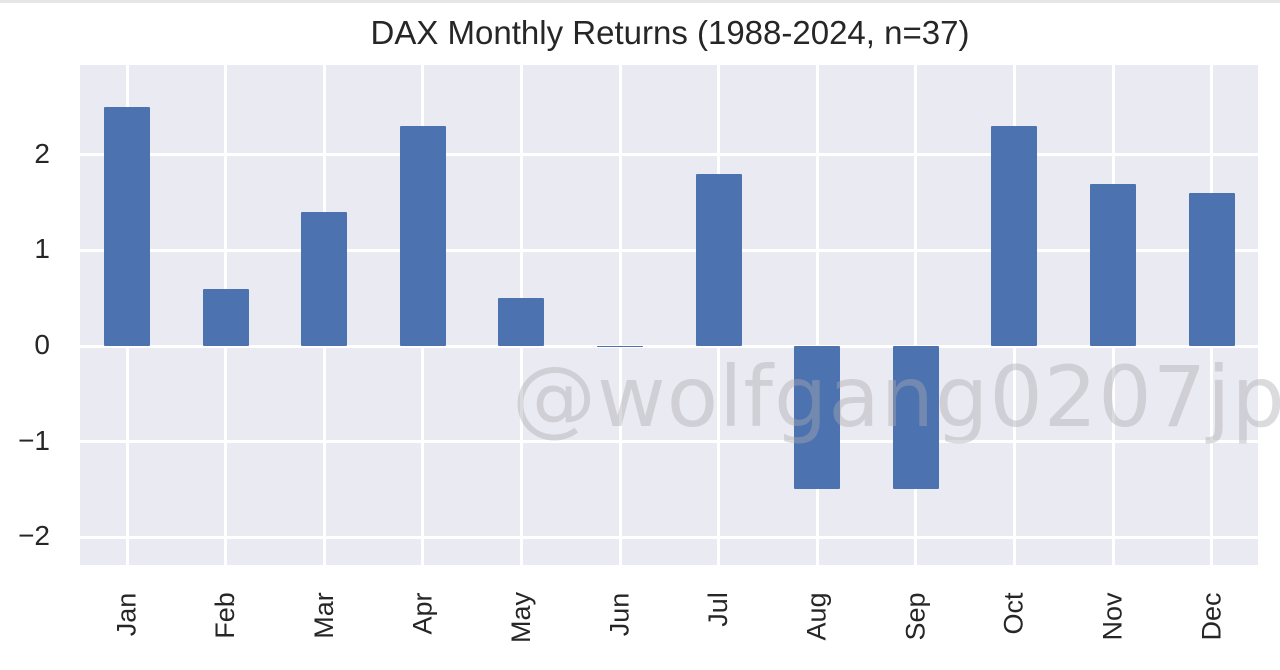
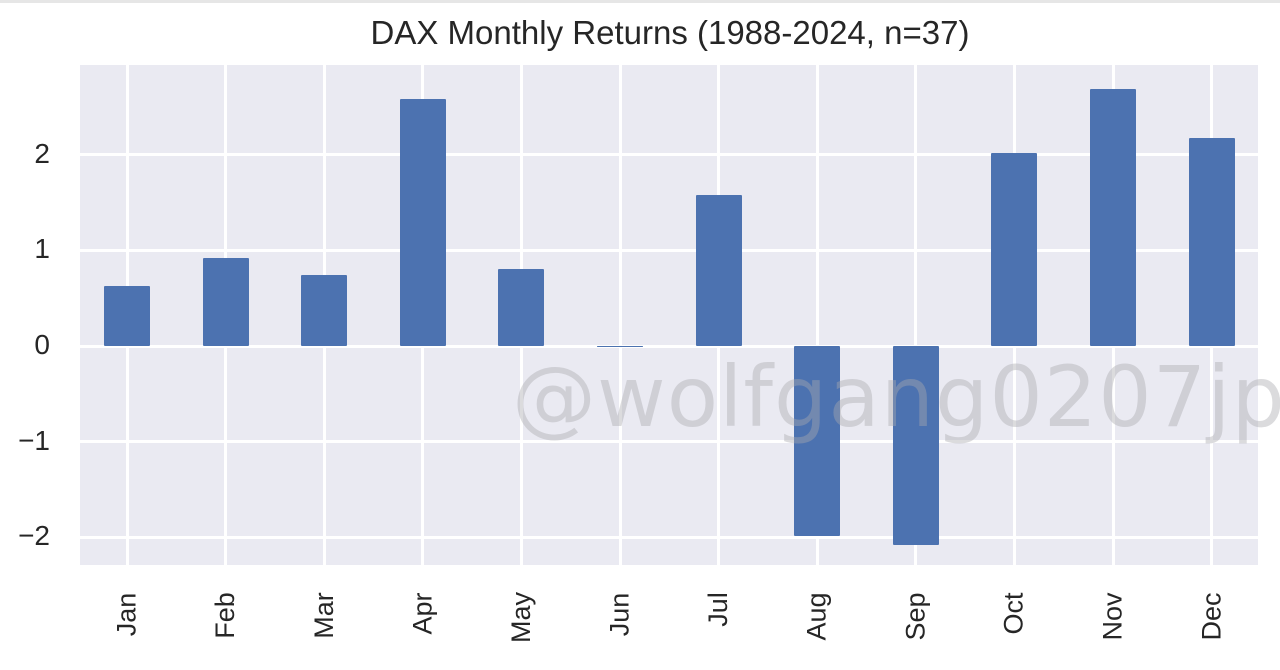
Jan: 2.5 -> 0.6
Feb: 0.6 -> 0.9
Mar: 1.4 -> 0.7
Apr: 2.3 -> 2.6
May: 0.5 -> 0.8
Jul: 1.8 -> 1.6
Aug: -1.5 -> -2.0
Sep: -1.5 -> -2.1
Oct: 2.3 -> 2.0
Nov: 1.7 -> 2.7
Dec: 1.6 -> 2.2
